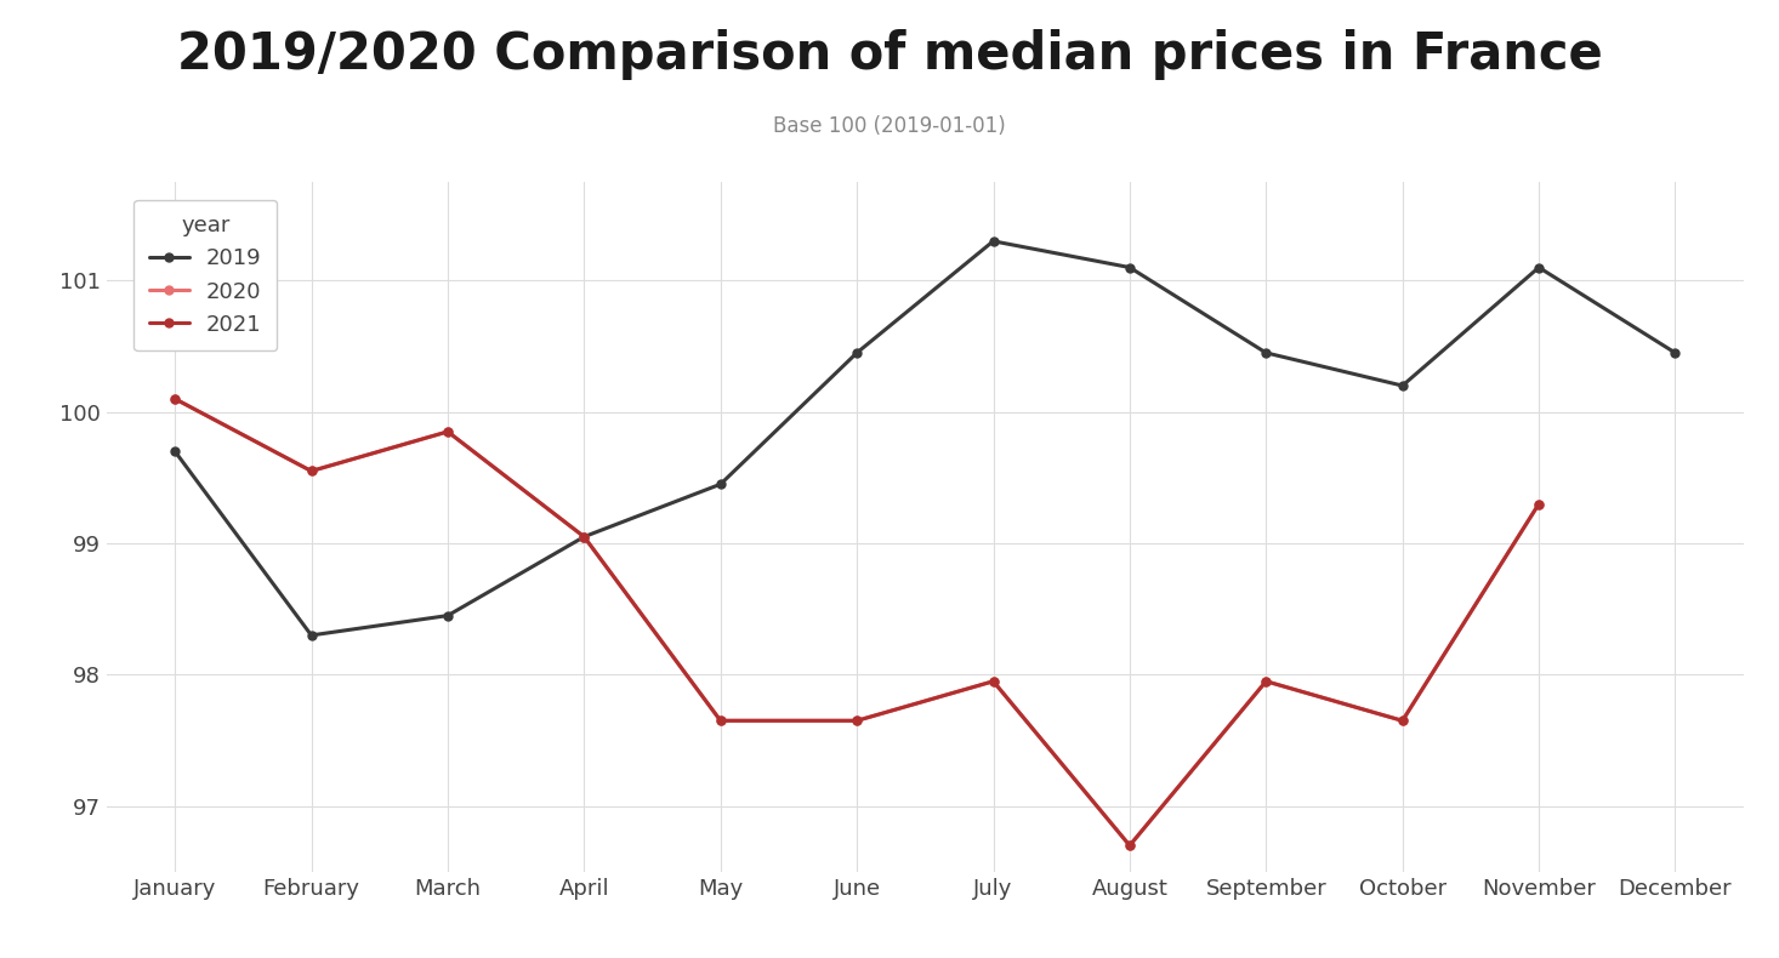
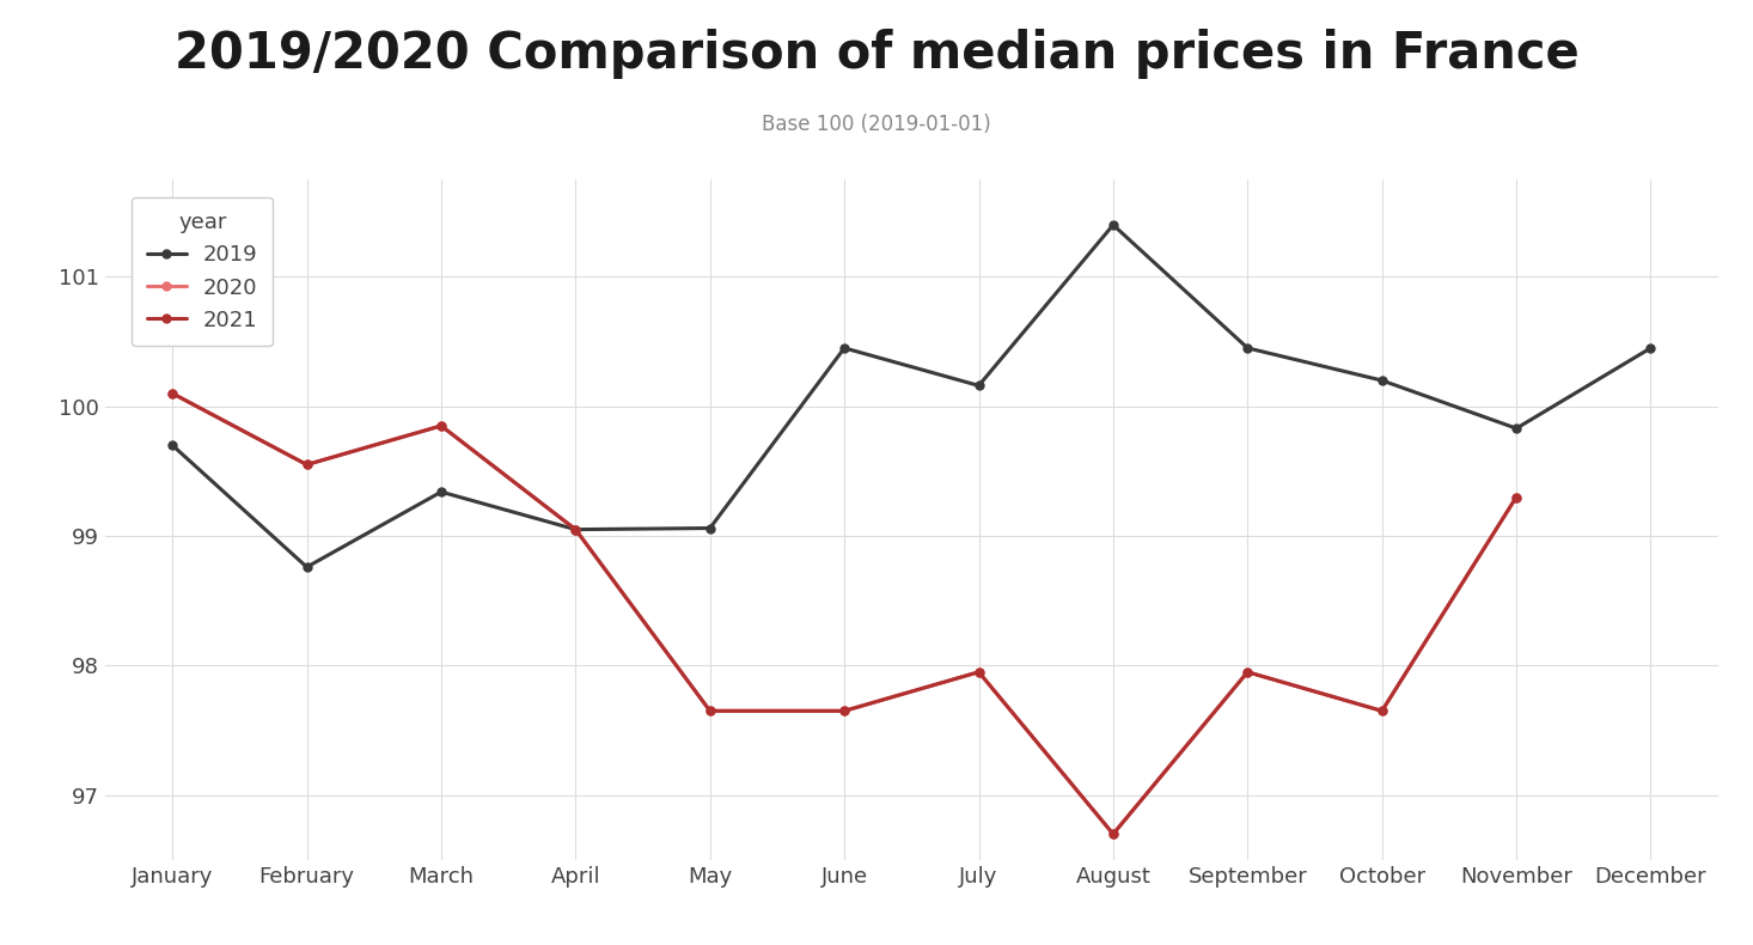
2019/February: 98.30 -> 98.76
2019/March: 98.45 -> 99.34
2019/May: 99.45 -> 99.06
2019/July: 101.30 -> 100.16
2019/August: 101.10 -> 101.40
2019/November: 101.10 -> 99.83
